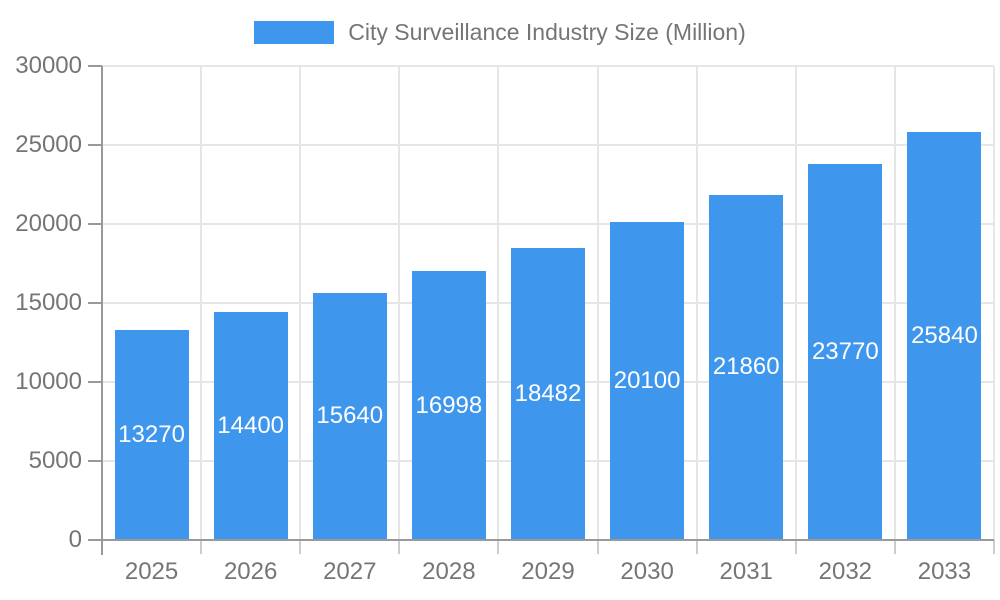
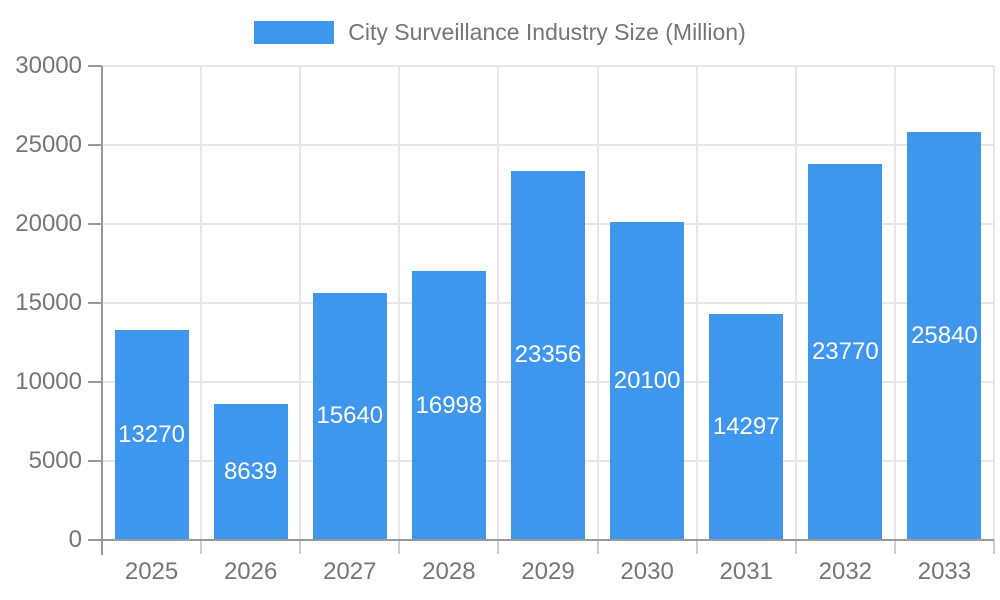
2026: 14400 -> 8639
2029: 18482 -> 23356
2031: 21860 -> 14297
